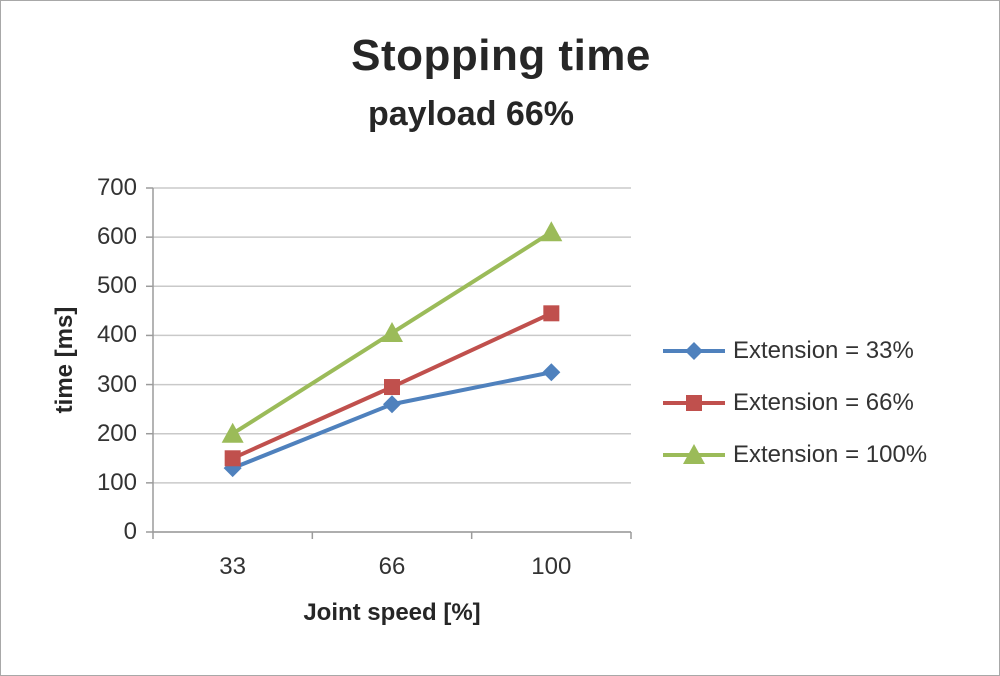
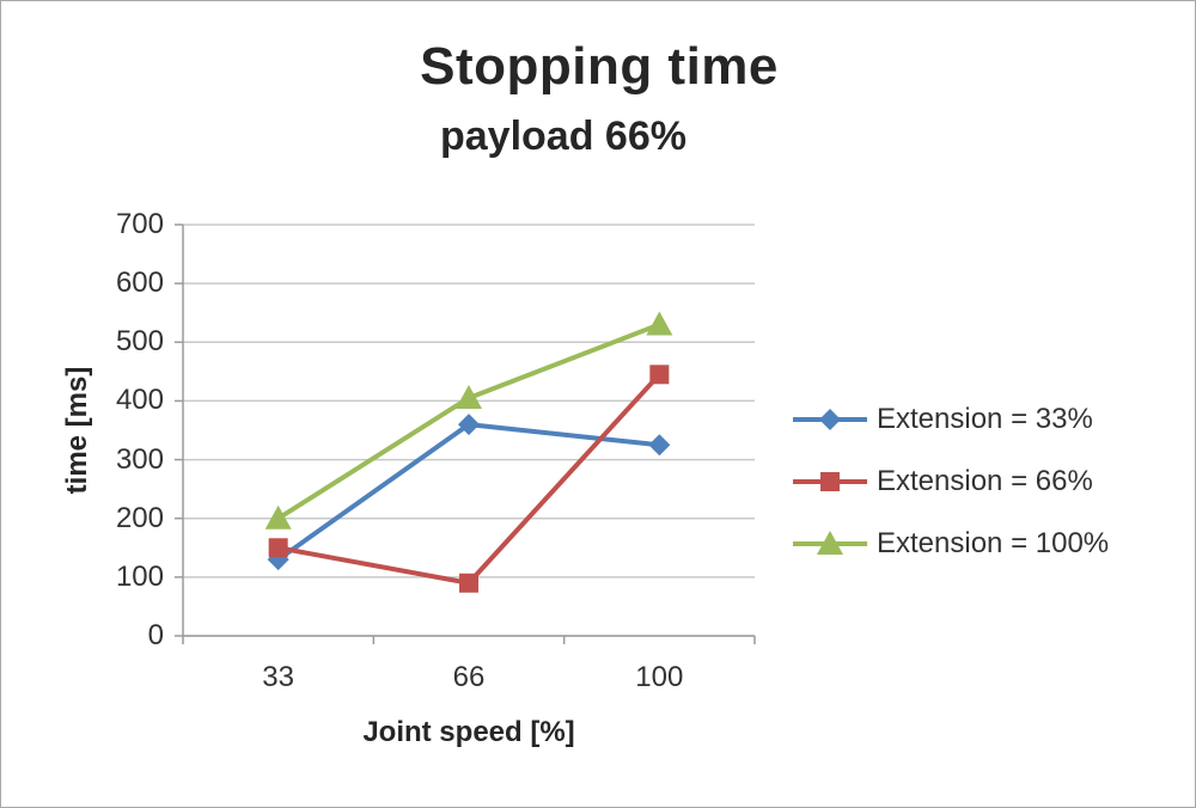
Extension = 33%/66: 260 -> 360
Extension = 66%/66: 300 -> 90
Extension = 100%/100: 610 -> 530
